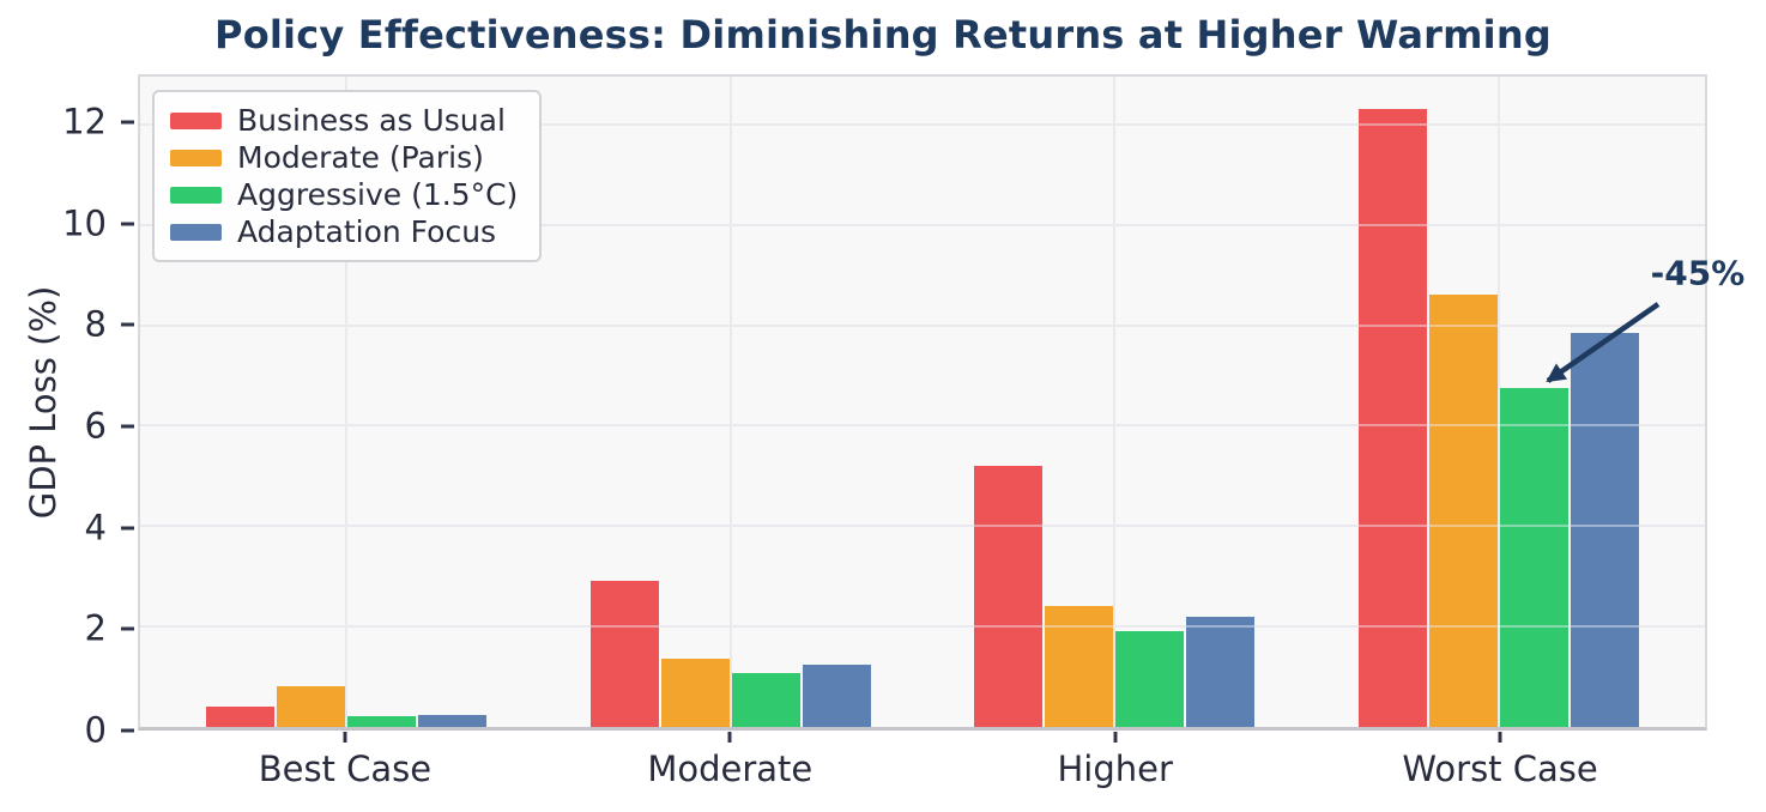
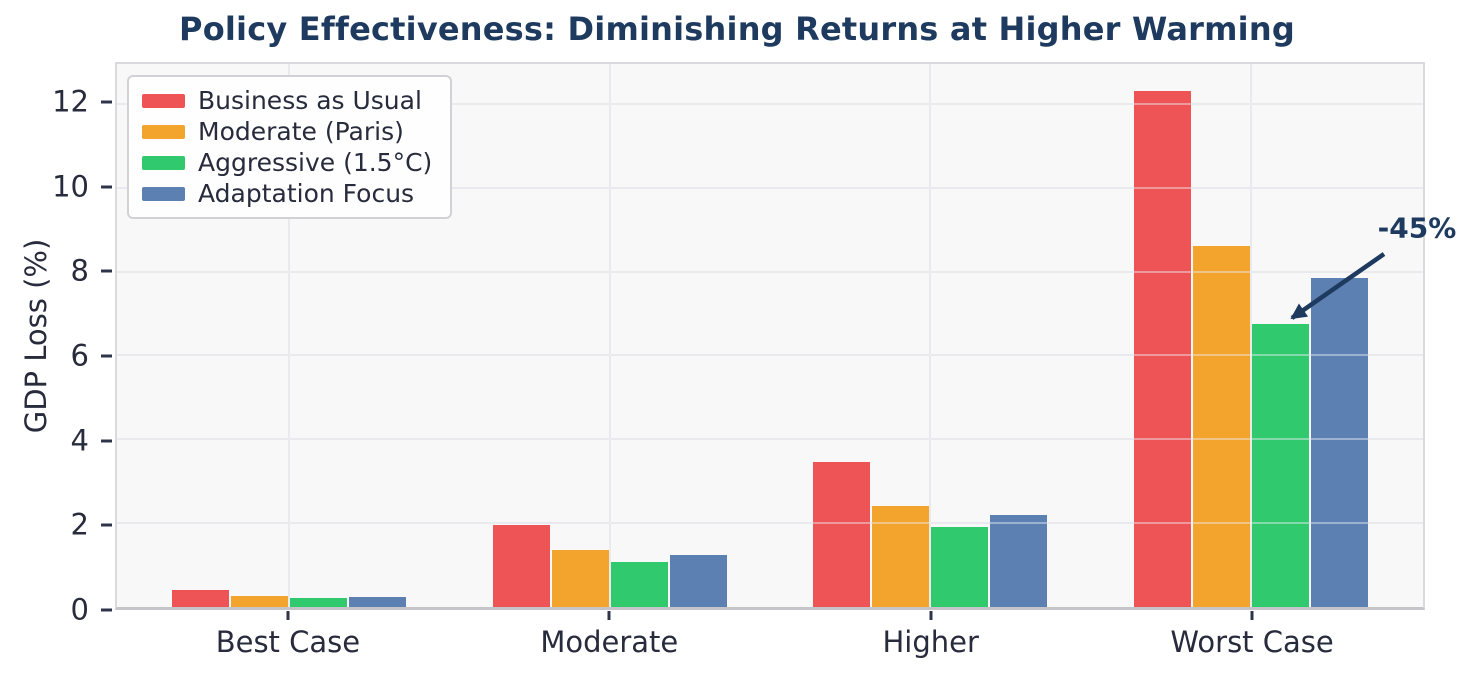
Moderate (Paris)/Best Case: 0.8 -> 0.3
Business as Usual/Moderate: 2.9 -> 1.9
Business as Usual/Higher: 5.2 -> 3.5
